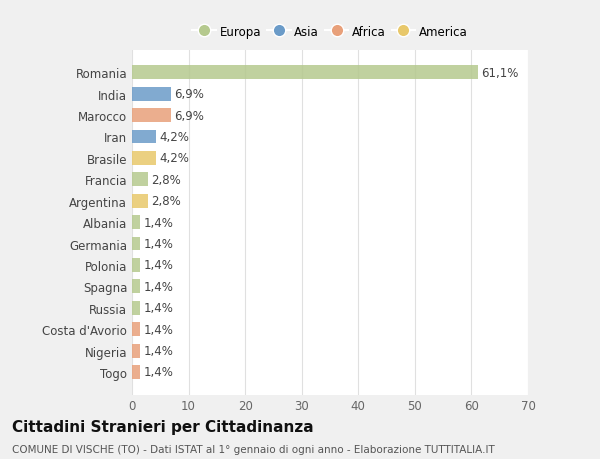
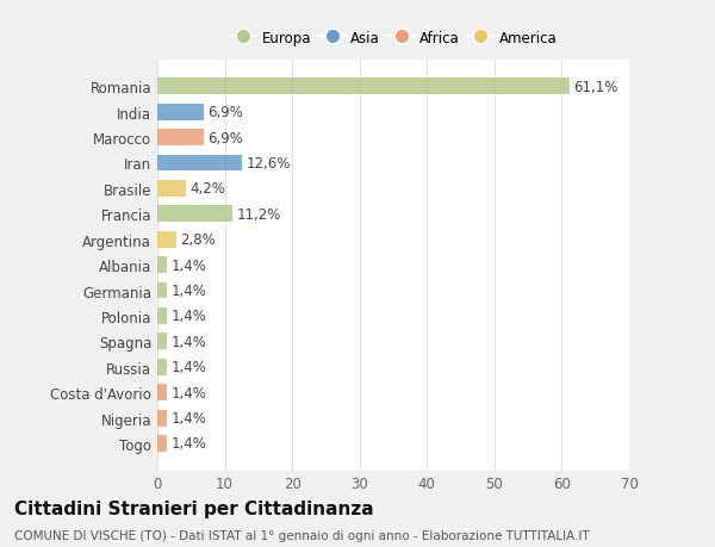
Iran: 4,2% -> 12,6%
Francia: 2,8% -> 11,2%
